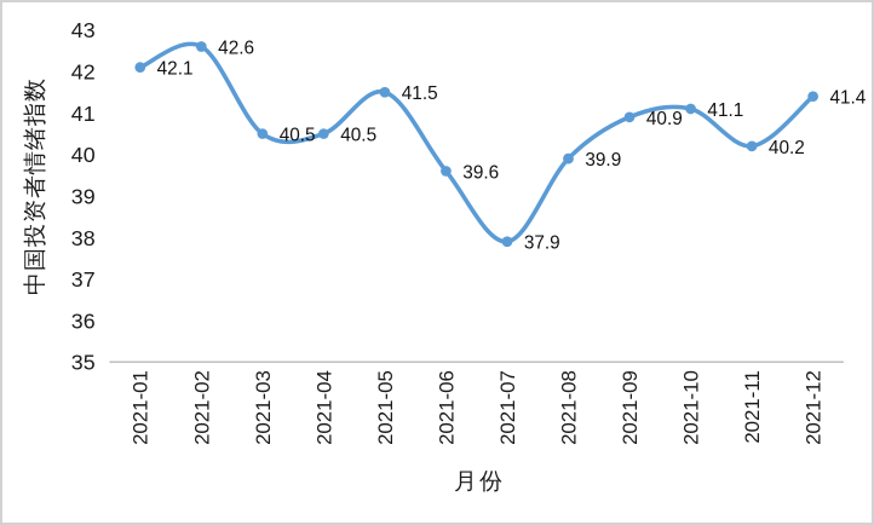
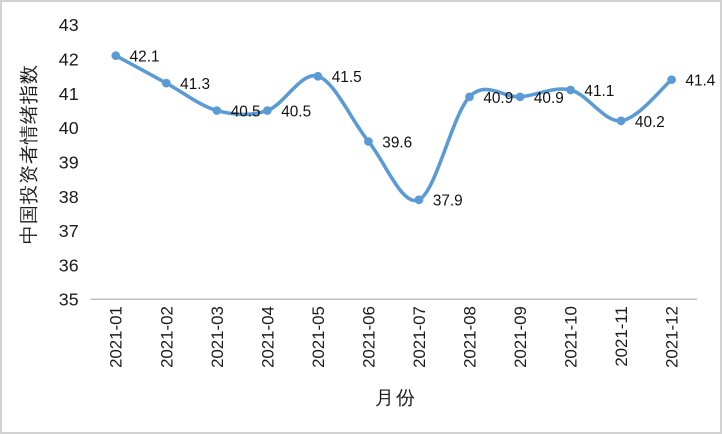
2021-02: 42.6 -> 41.3
2021-08: 39.9 -> 40.9
